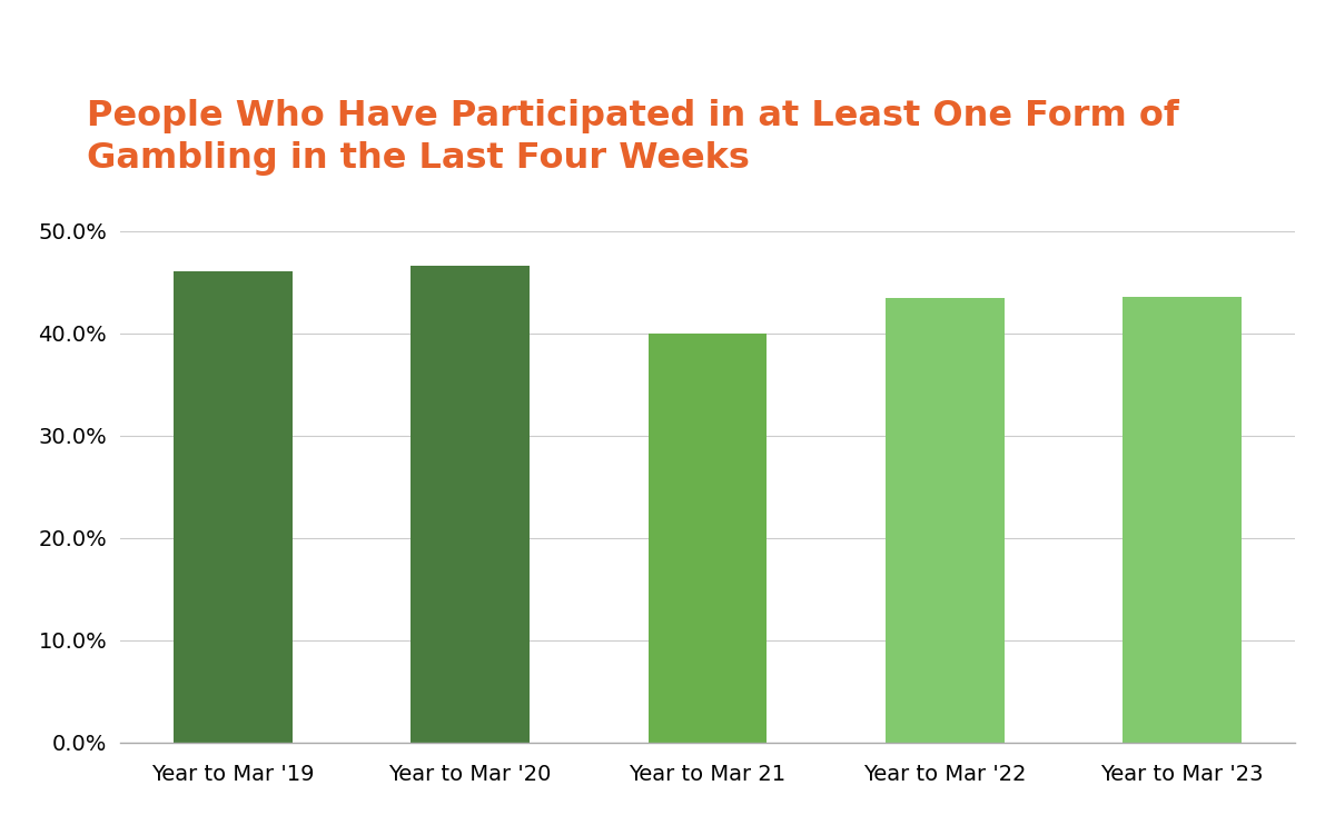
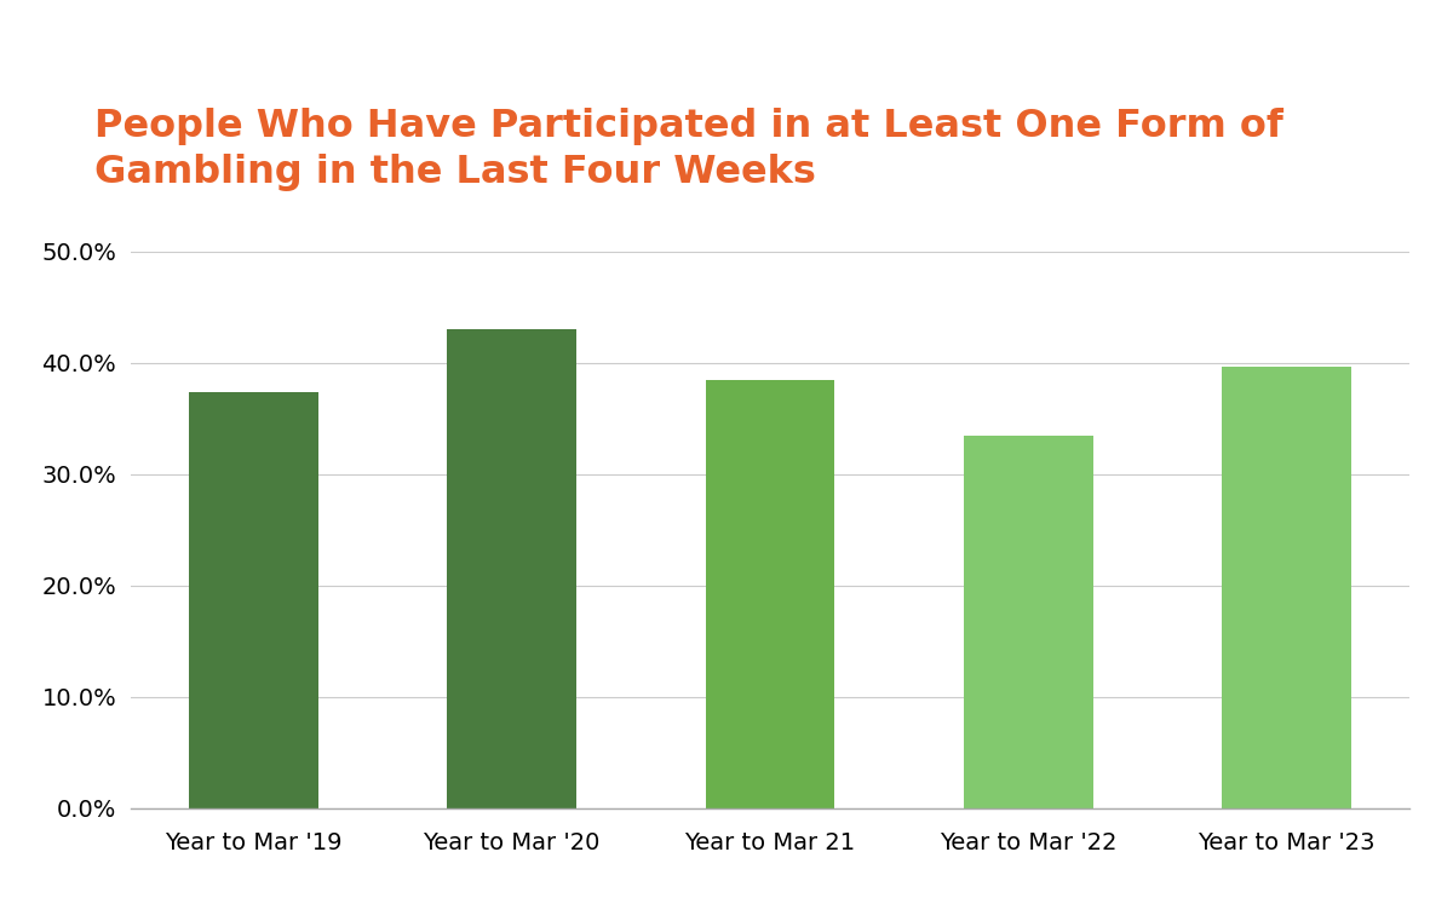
Year to Mar '19: 46.1% -> 37.4%
Year to Mar '20: 46.6% -> 43.0%
Year to Mar 21: 40.0% -> 38.4%
Year to Mar '22: 43.4% -> 33.4%
Year to Mar '23: 43.6% -> 39.6%
